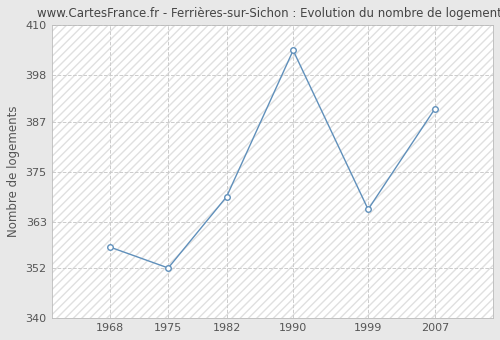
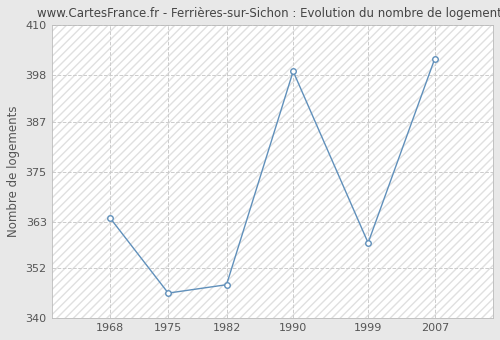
1968: 357 -> 364
1975: 352 -> 346
1982: 369 -> 348
1990: 404 -> 399
1999: 366 -> 358
2007: 390 -> 402
